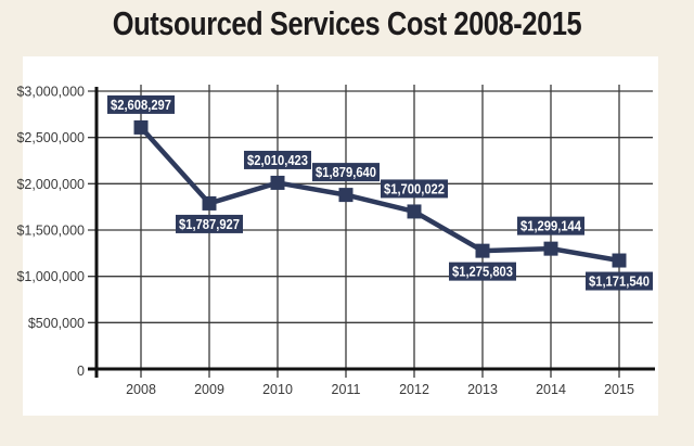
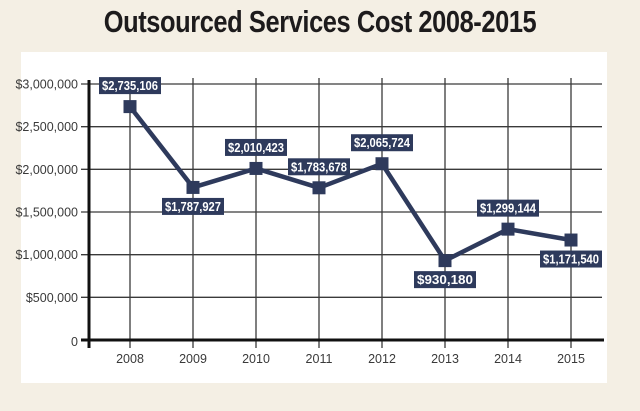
2008: $2,608,297 -> $2,735,106
2011: $1,879,640 -> $1,783,678
2012: $1,700,022 -> $2,065,724
2013: $1,275,803 -> $930,180
